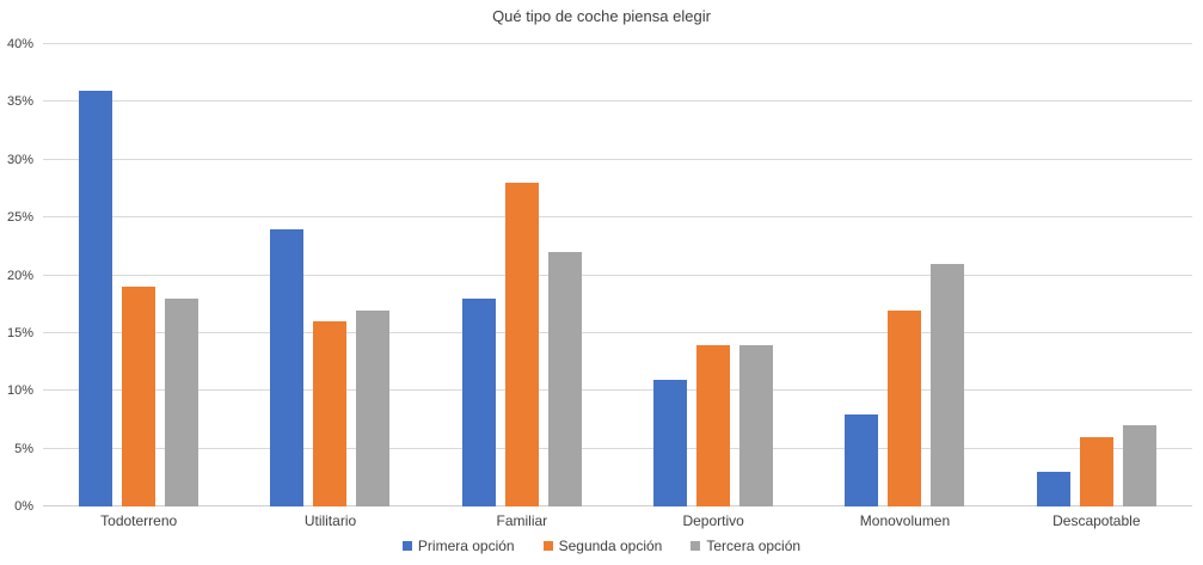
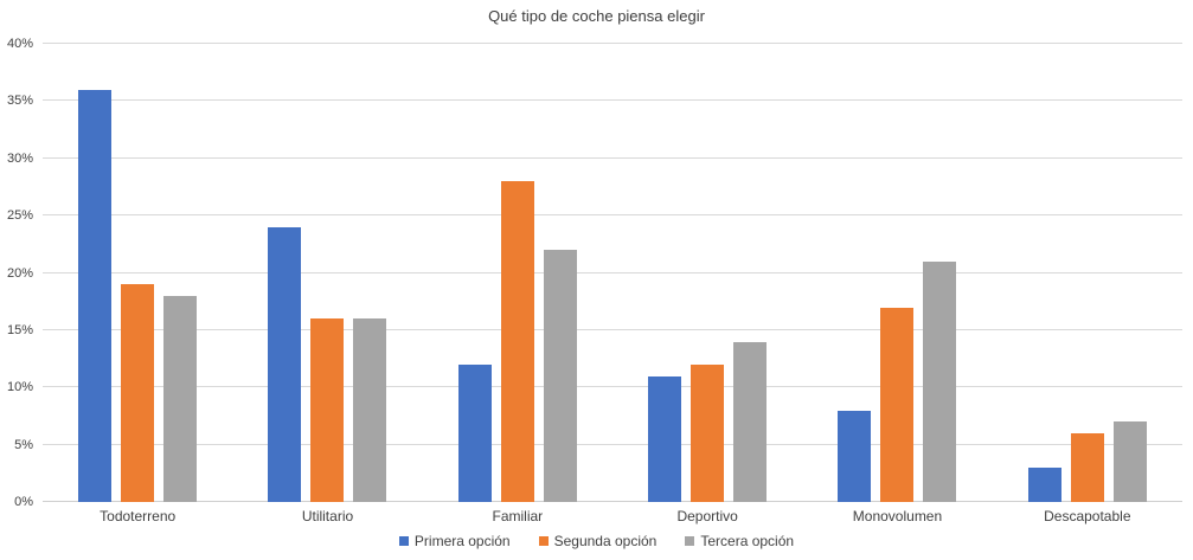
Tercera opción/Utilitario: 17% -> 16%
Primera opción/Familiar: 18% -> 12%
Segunda opción/Deportivo: 14% -> 12%
